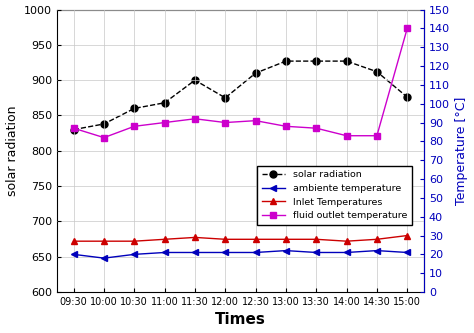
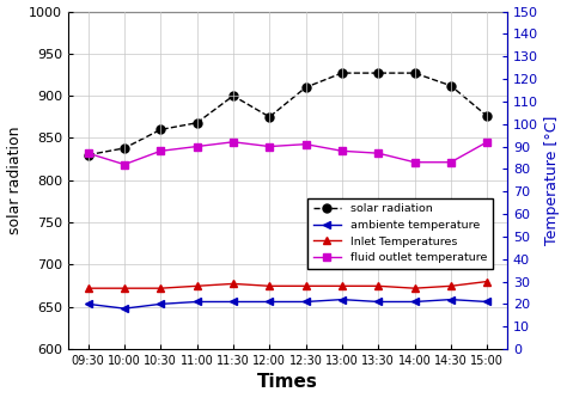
fluid outlet temperature/15:00: 140 -> 92
